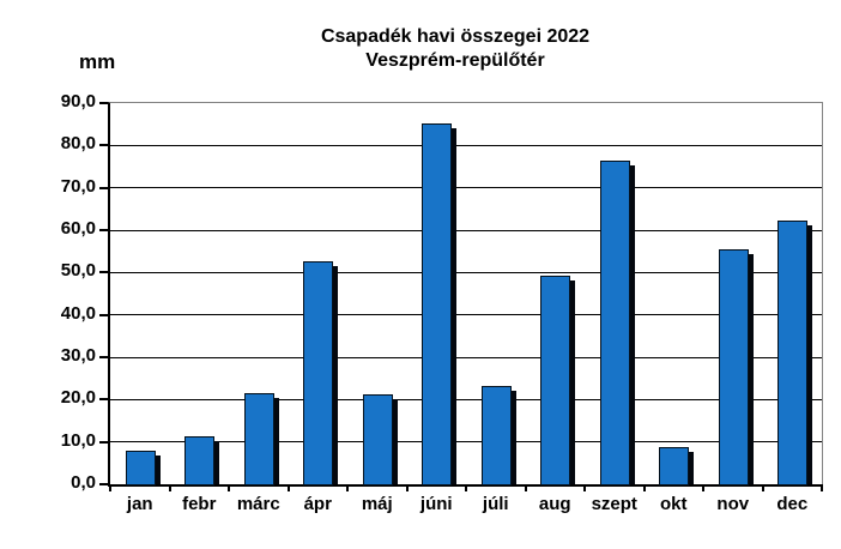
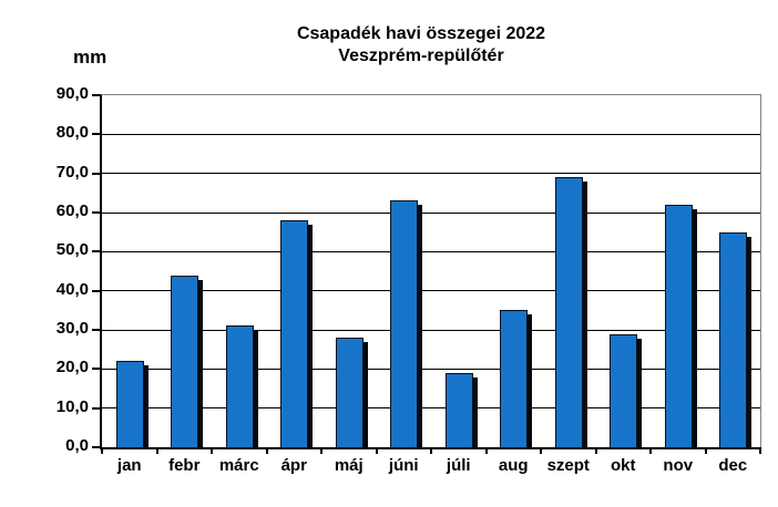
jan: 8 -> 22
febr: 11 -> 44
márc: 21 -> 31
ápr: 53 -> 58
máj: 21 -> 28
júni: 85 -> 63
júli: 23 -> 19
aug: 49 -> 35
szept: 76 -> 69
okt: 9 -> 29
nov: 56 -> 62
dec: 62 -> 55
